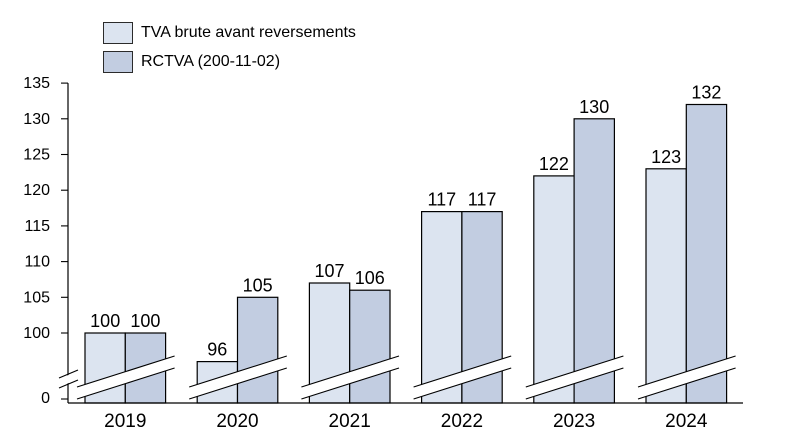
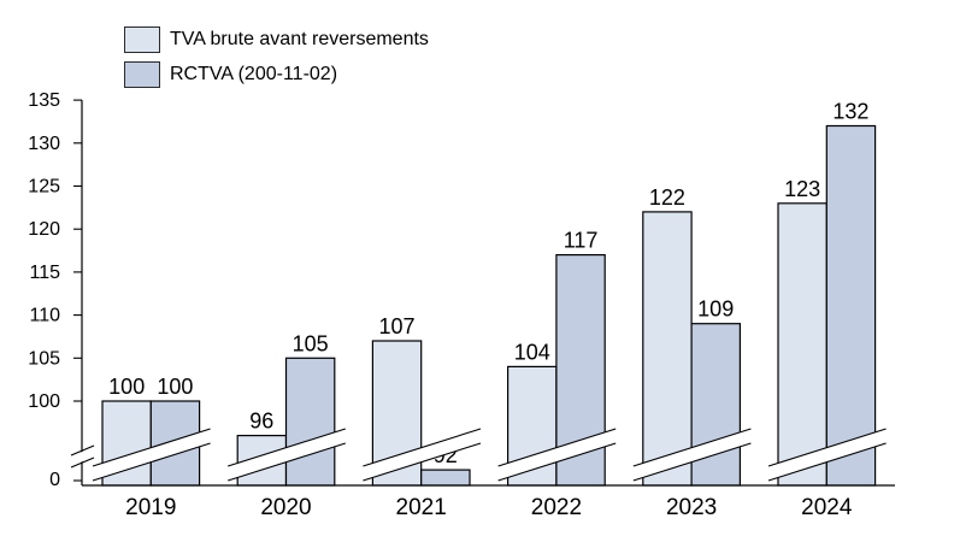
RCTVA (200-11-02)/2021: 106 -> 92
TVA brute avant reversements/2022: 117 -> 104
RCTVA (200-11-02)/2023: 130 -> 109
